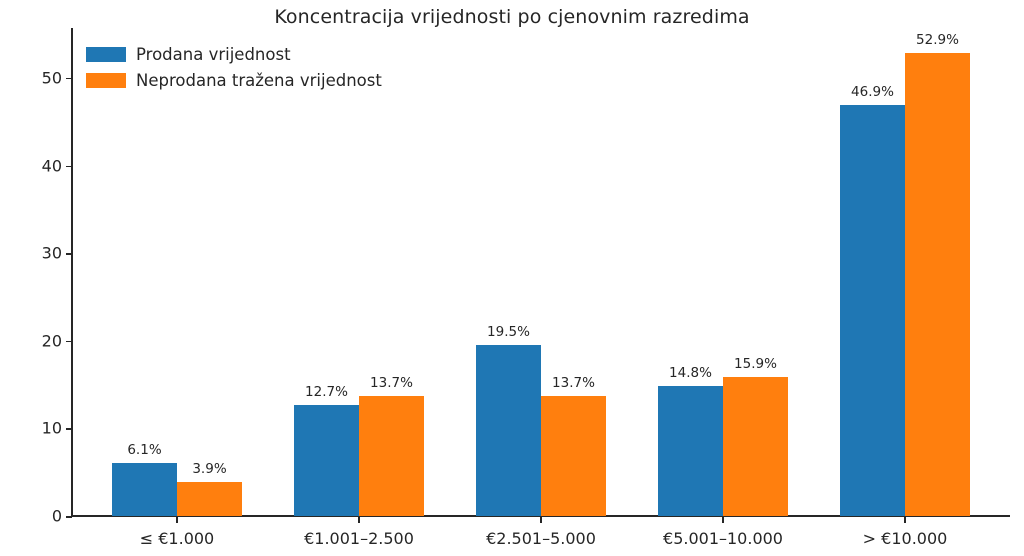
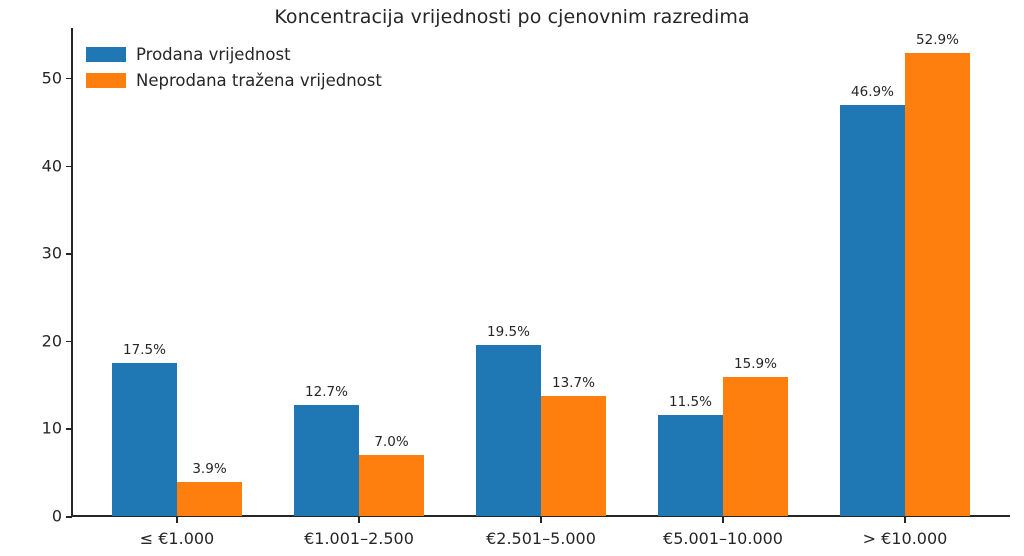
Prodana vrijednost/≤ €1.000: 6.1% -> 17.5%
Neprodana tražena vrijednost/€1.001–2.500: 13.7% -> 7.0%
Prodana vrijednost/€5.001–10.000: 14.8% -> 11.5%
